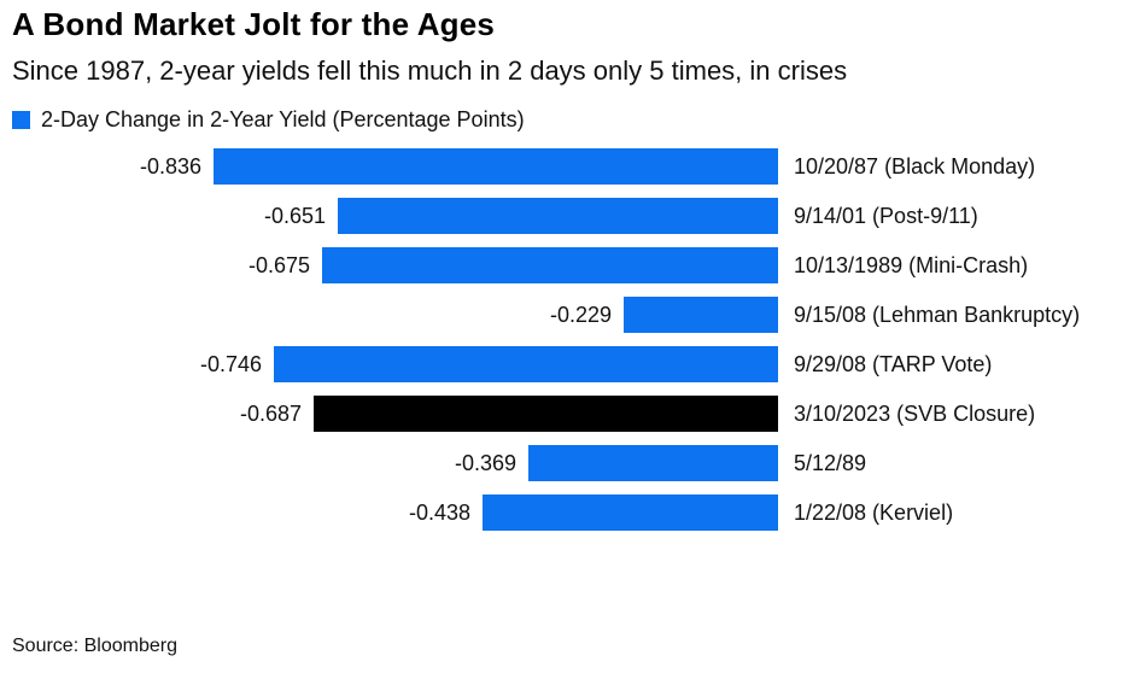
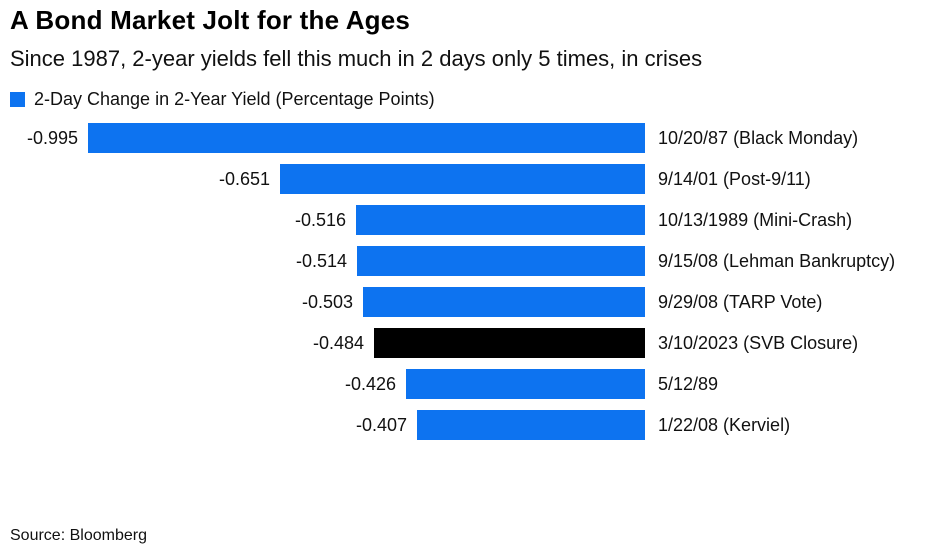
10/20/87 (Black Monday): -0.836 -> -0.995
10/13/1989 (Mini-Crash): -0.675 -> -0.516
9/15/08 (Lehman Bankruptcy): -0.229 -> -0.514
9/29/08 (TARP Vote): -0.746 -> -0.503
3/10/2023 (SVB Closure): -0.687 -> -0.484
5/12/89: -0.369 -> -0.426
1/22/08 (Kerviel): -0.438 -> -0.407
